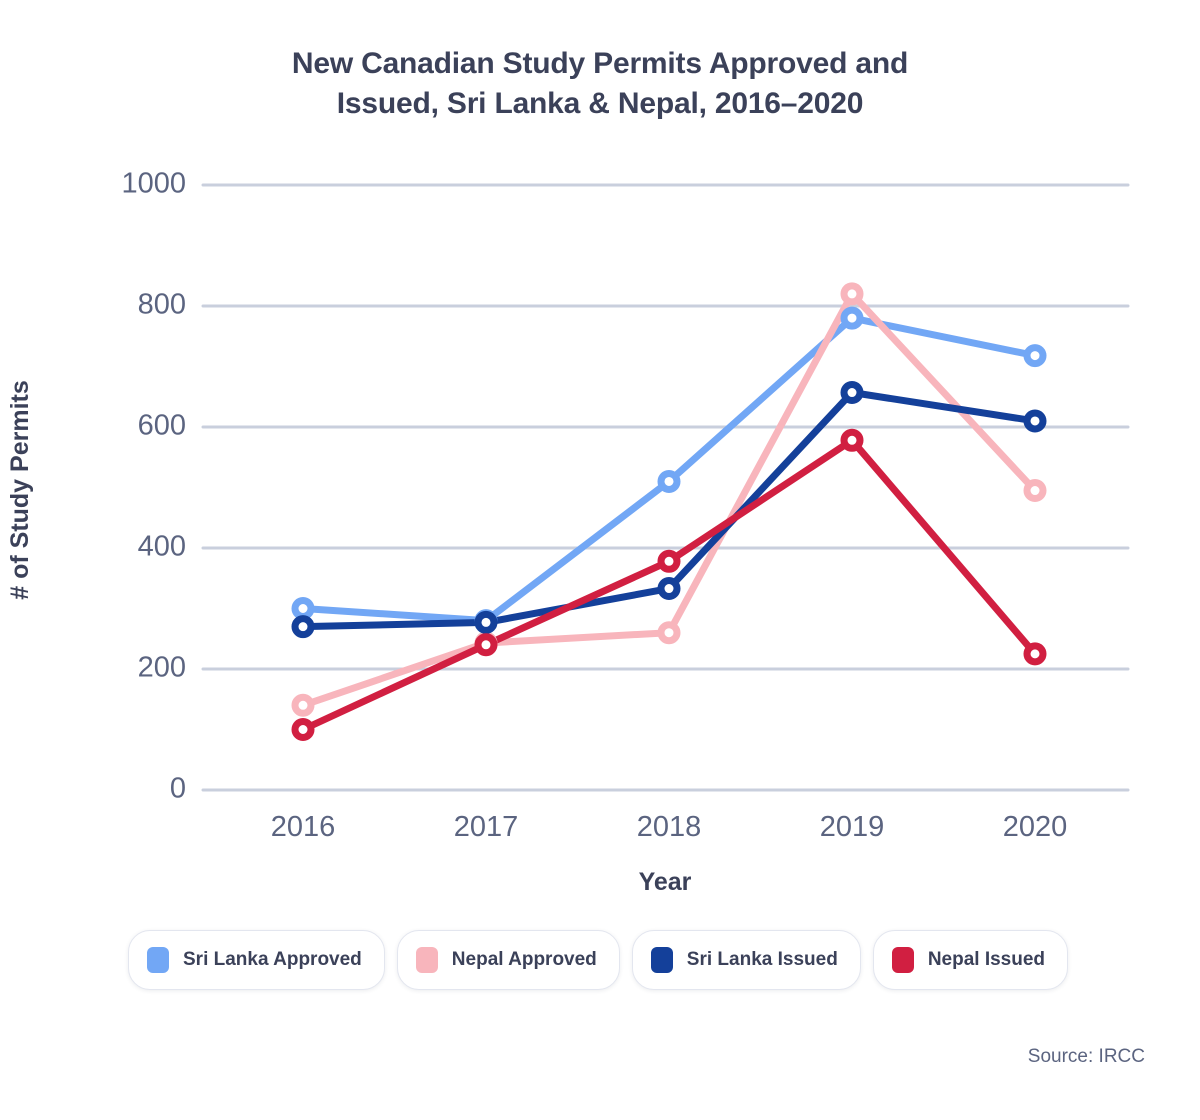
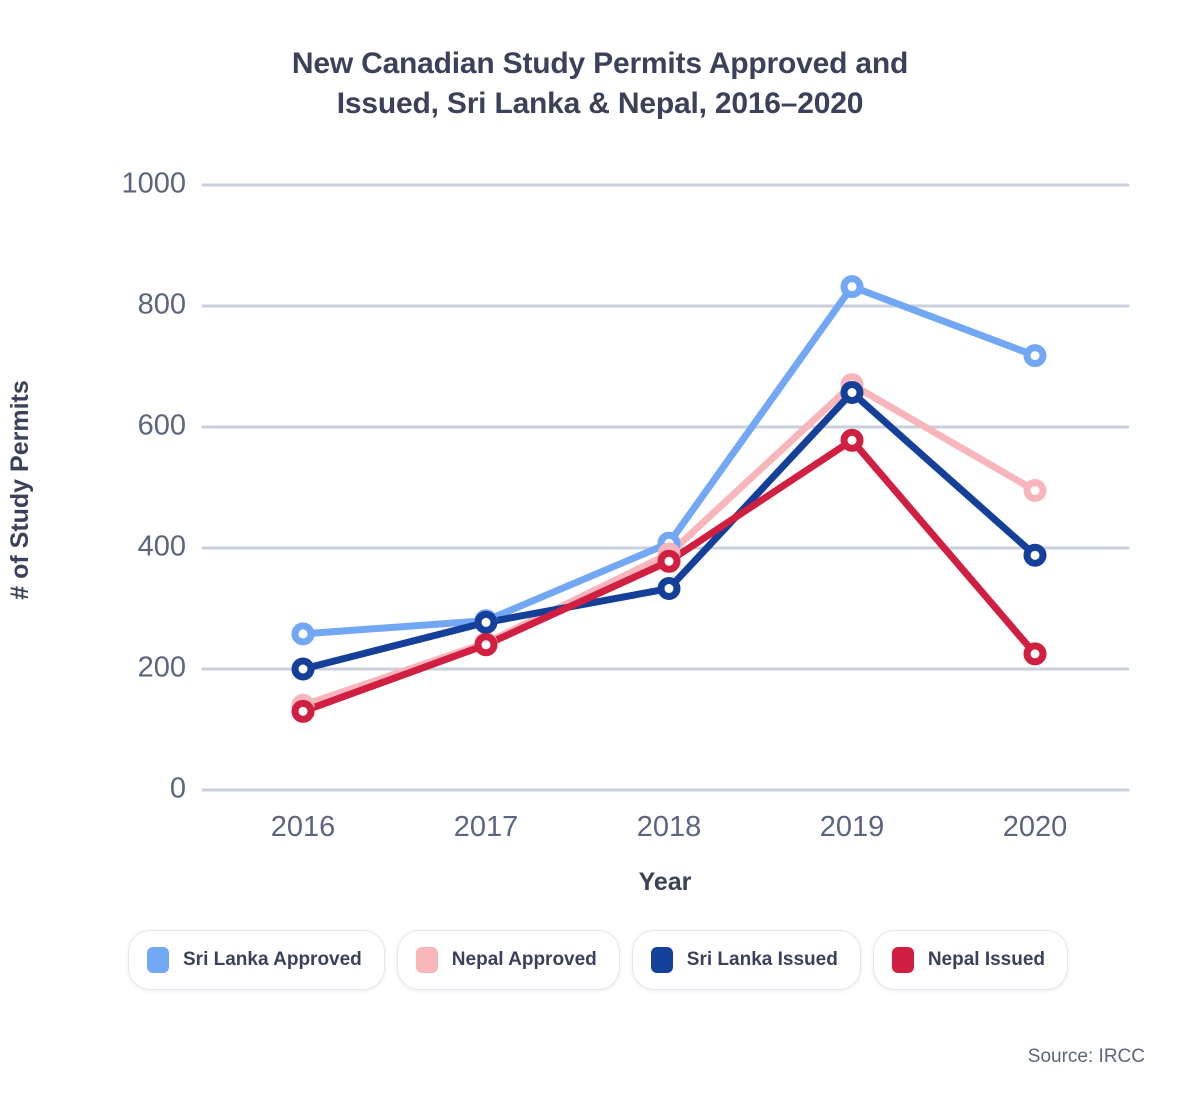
Sri Lanka Approved/2016: 300 -> 260
Sri Lanka Issued/2016: 270 -> 200
Nepal Issued/2016: 100 -> 130
Sri Lanka Approved/2018: 510 -> 410
Nepal Approved/2018: 260 -> 390
Sri Lanka Approved/2019: 780 -> 830
Nepal Approved/2019: 820 -> 670
Sri Lanka Issued/2020: 610 -> 390
